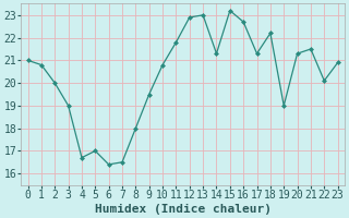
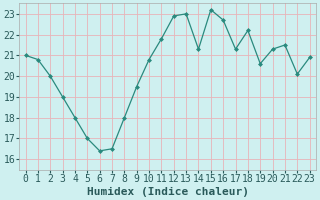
4: 16.7 -> 18.0
19: 19.0 -> 20.6
